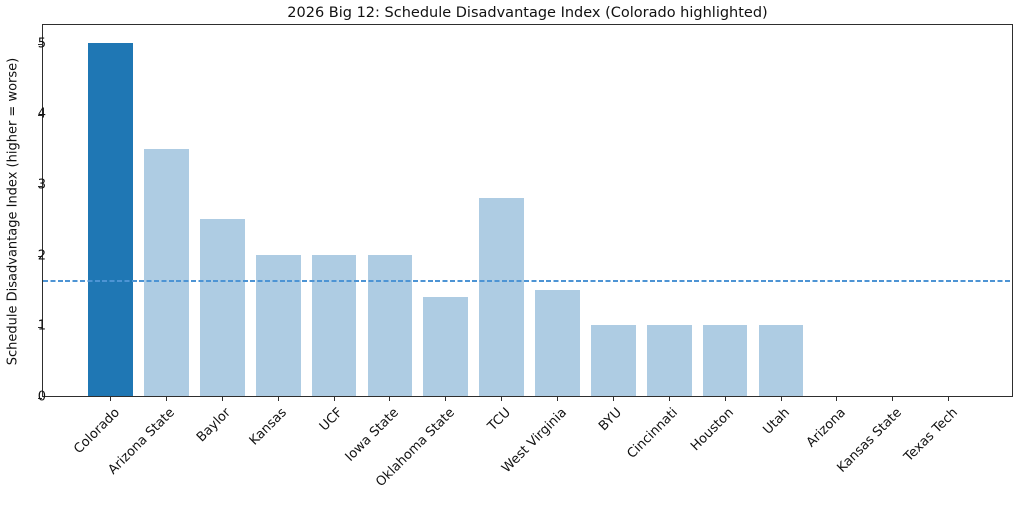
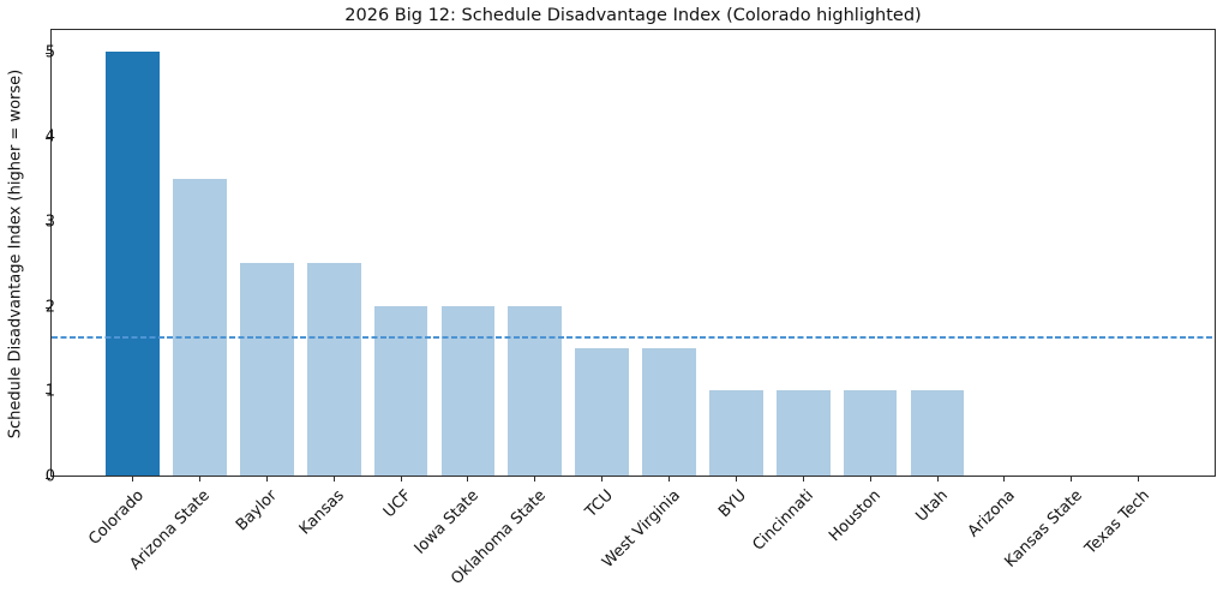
Kansas: 2.0 -> 2.5
Oklahoma State: 1.4 -> 2.0
TCU: 2.8 -> 1.5
